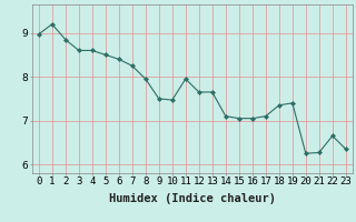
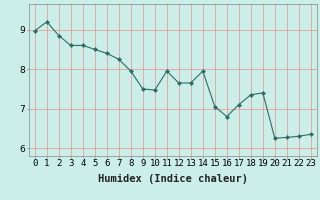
14: 7.10 -> 7.95
16: 7.05 -> 6.80
22: 6.65 -> 6.30
